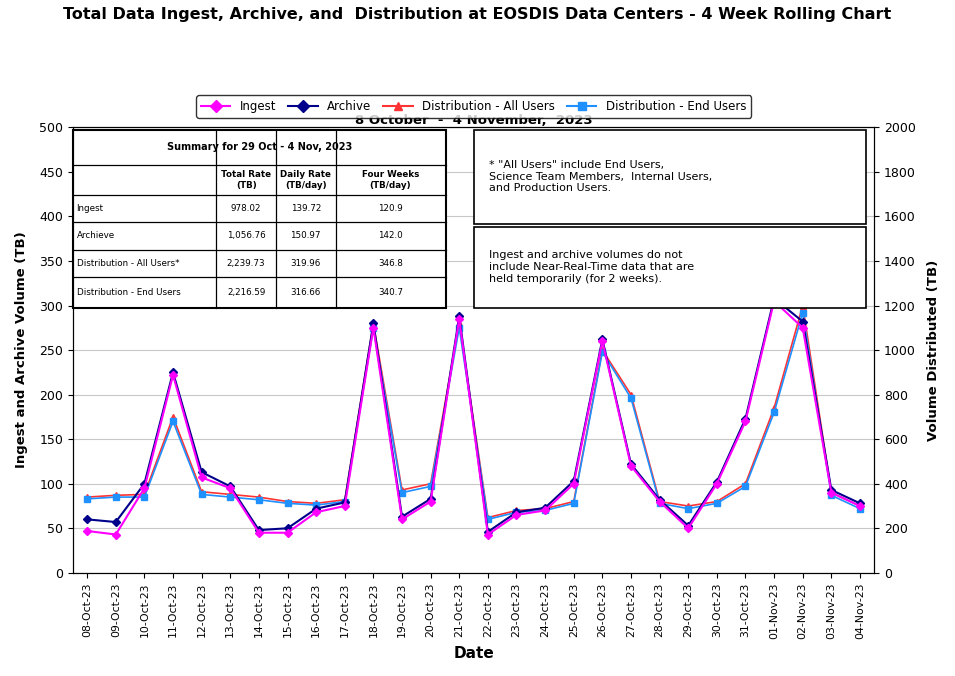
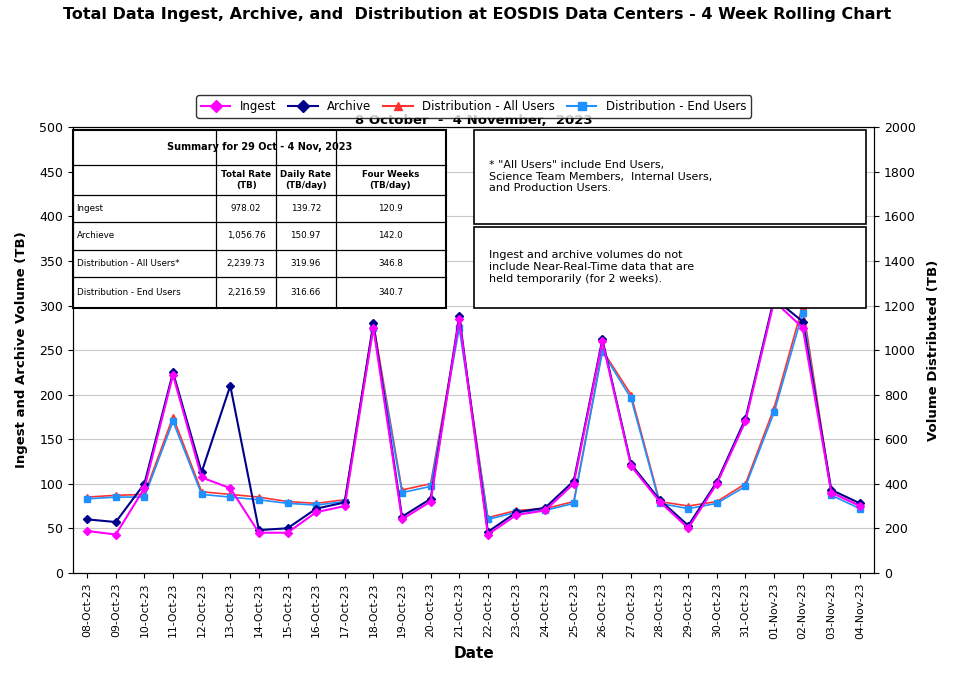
Archive/13-Oct-23: 97 -> 210
